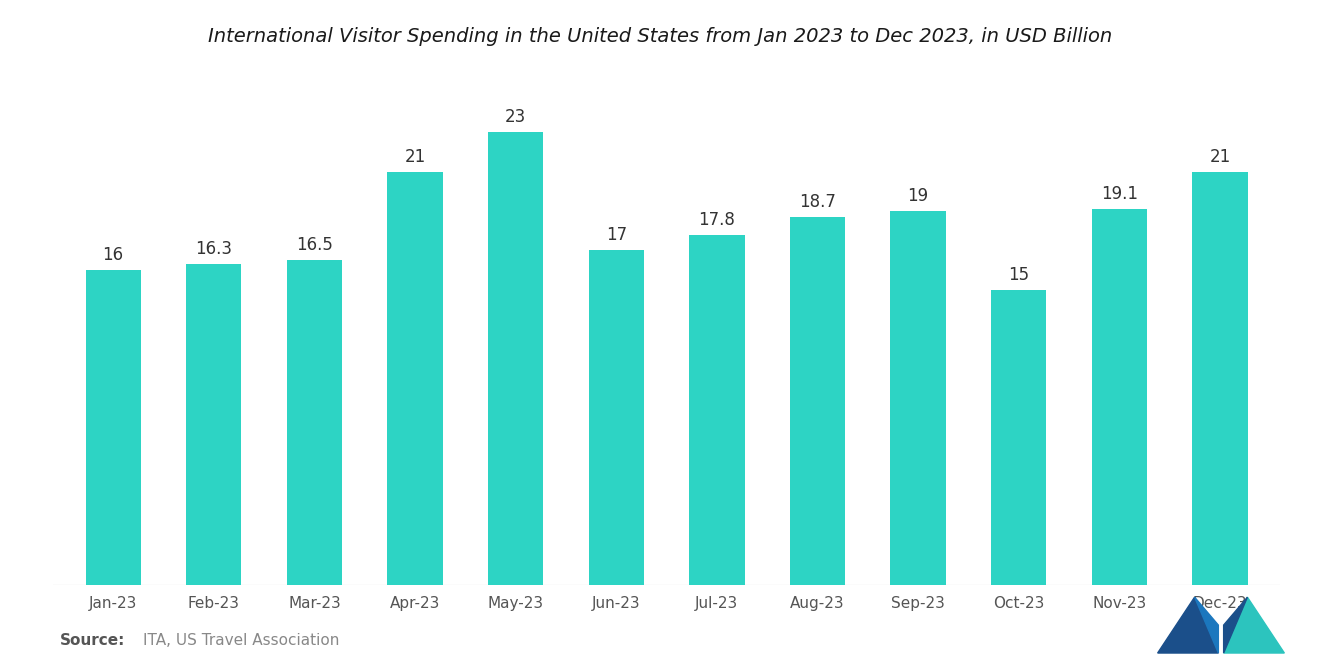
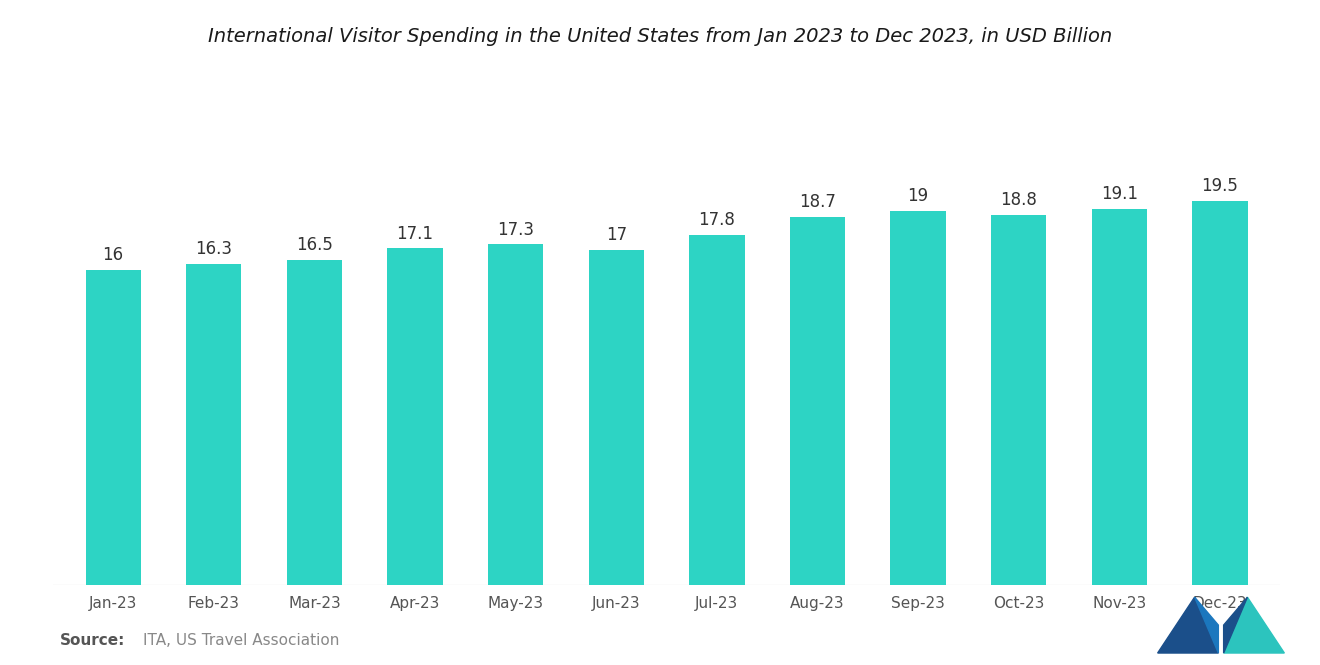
Apr-23: 21 -> 17.1
May-23: 23 -> 17.3
Oct-23: 15 -> 18.8
Dec-23: 21 -> 19.5
